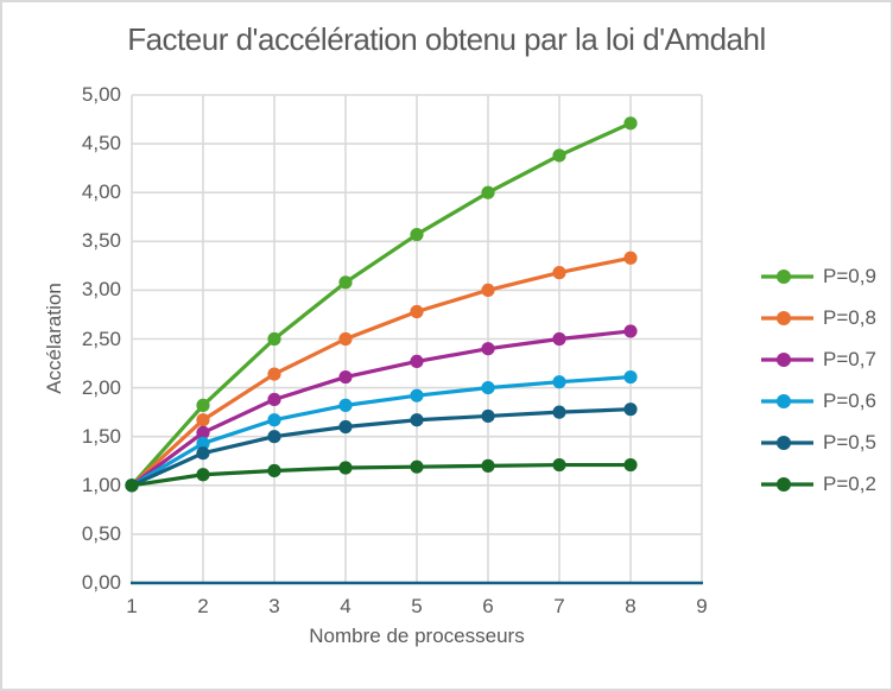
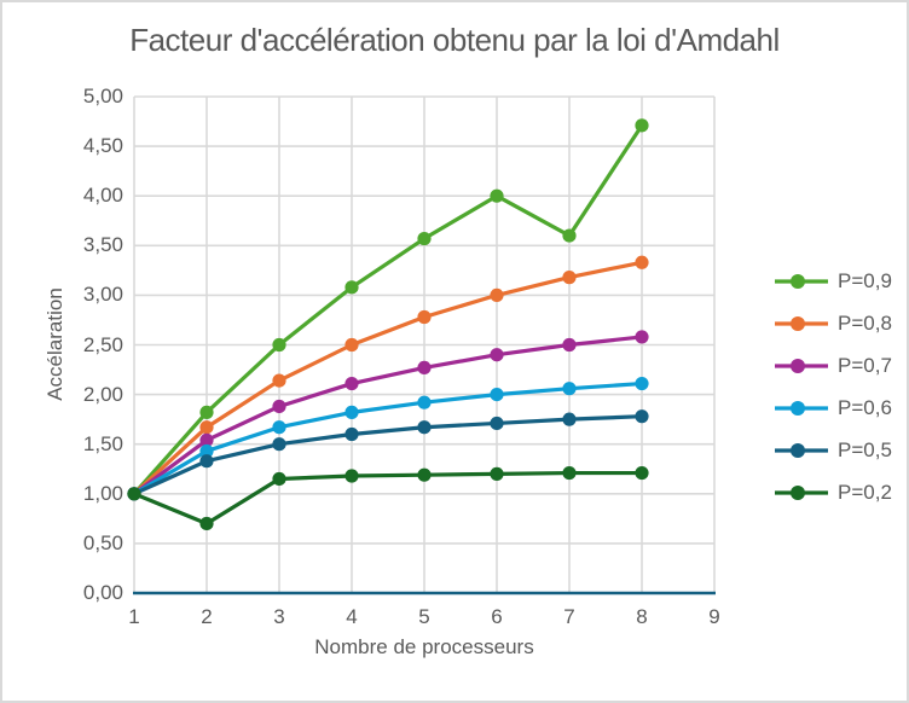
P=0,2/2: 1,1 -> 0,7
P=0,9/7: 4,4 -> 3,6
